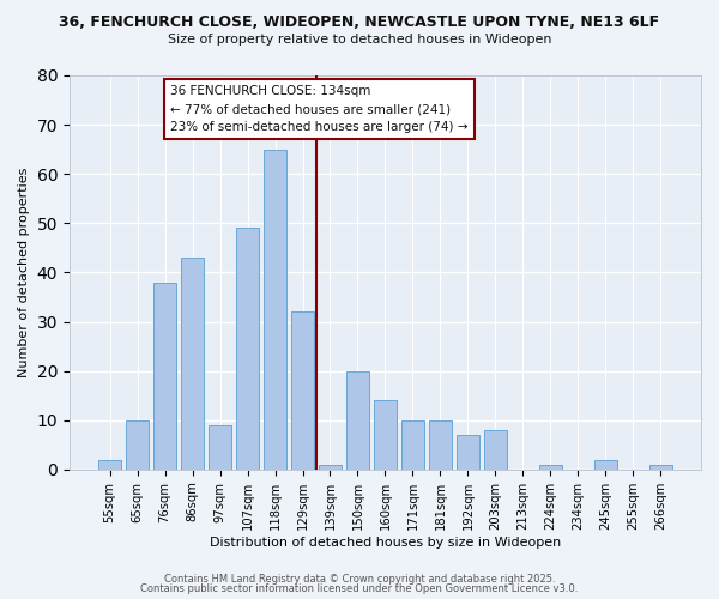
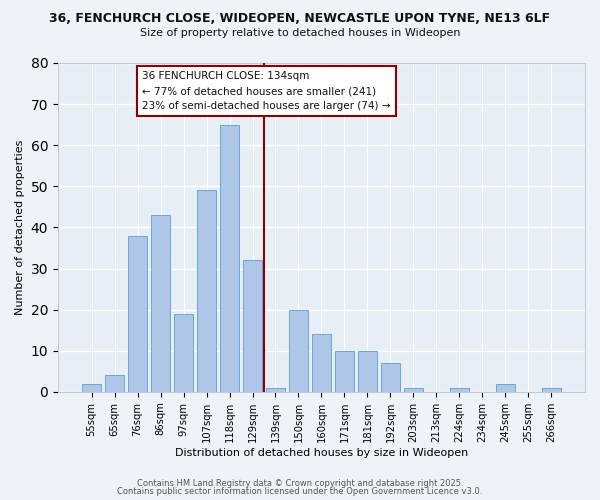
65sqm: 10 -> 4
97sqm: 9 -> 19
203sqm: 8 -> 1
